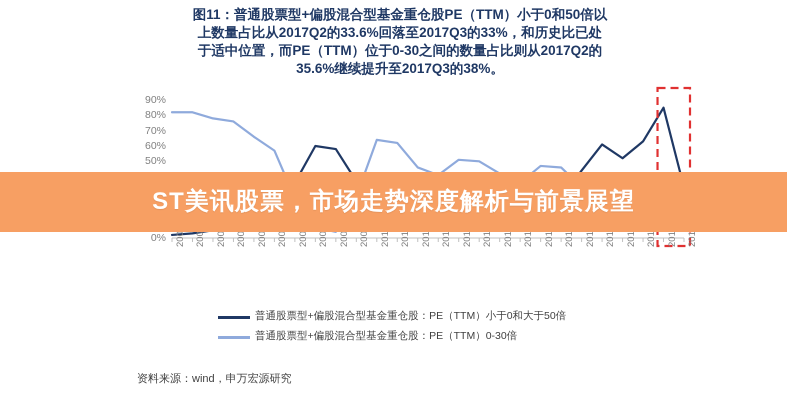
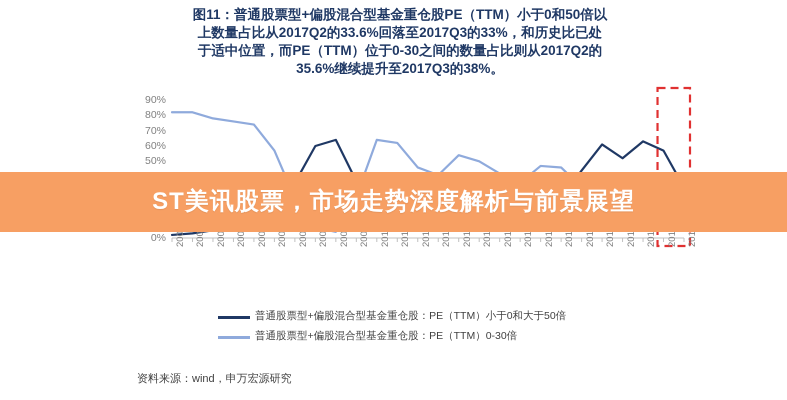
普通股票型+偏股混合型基金重仓股：PE（TTM）0-30倍/2007/03: 66% -> 74%
普通股票型+偏股混合型基金重仓股：PE（TTM）小于0和大于50倍/2009/03: 58% -> 64%
普通股票型+偏股混合型基金重仓股：PE（TTM）0-30倍/2012/03: 51% -> 54%
普通股票型+偏股混合型基金重仓股：PE（TTM）小于0和大于50倍/2017/03: 85% -> 57%
